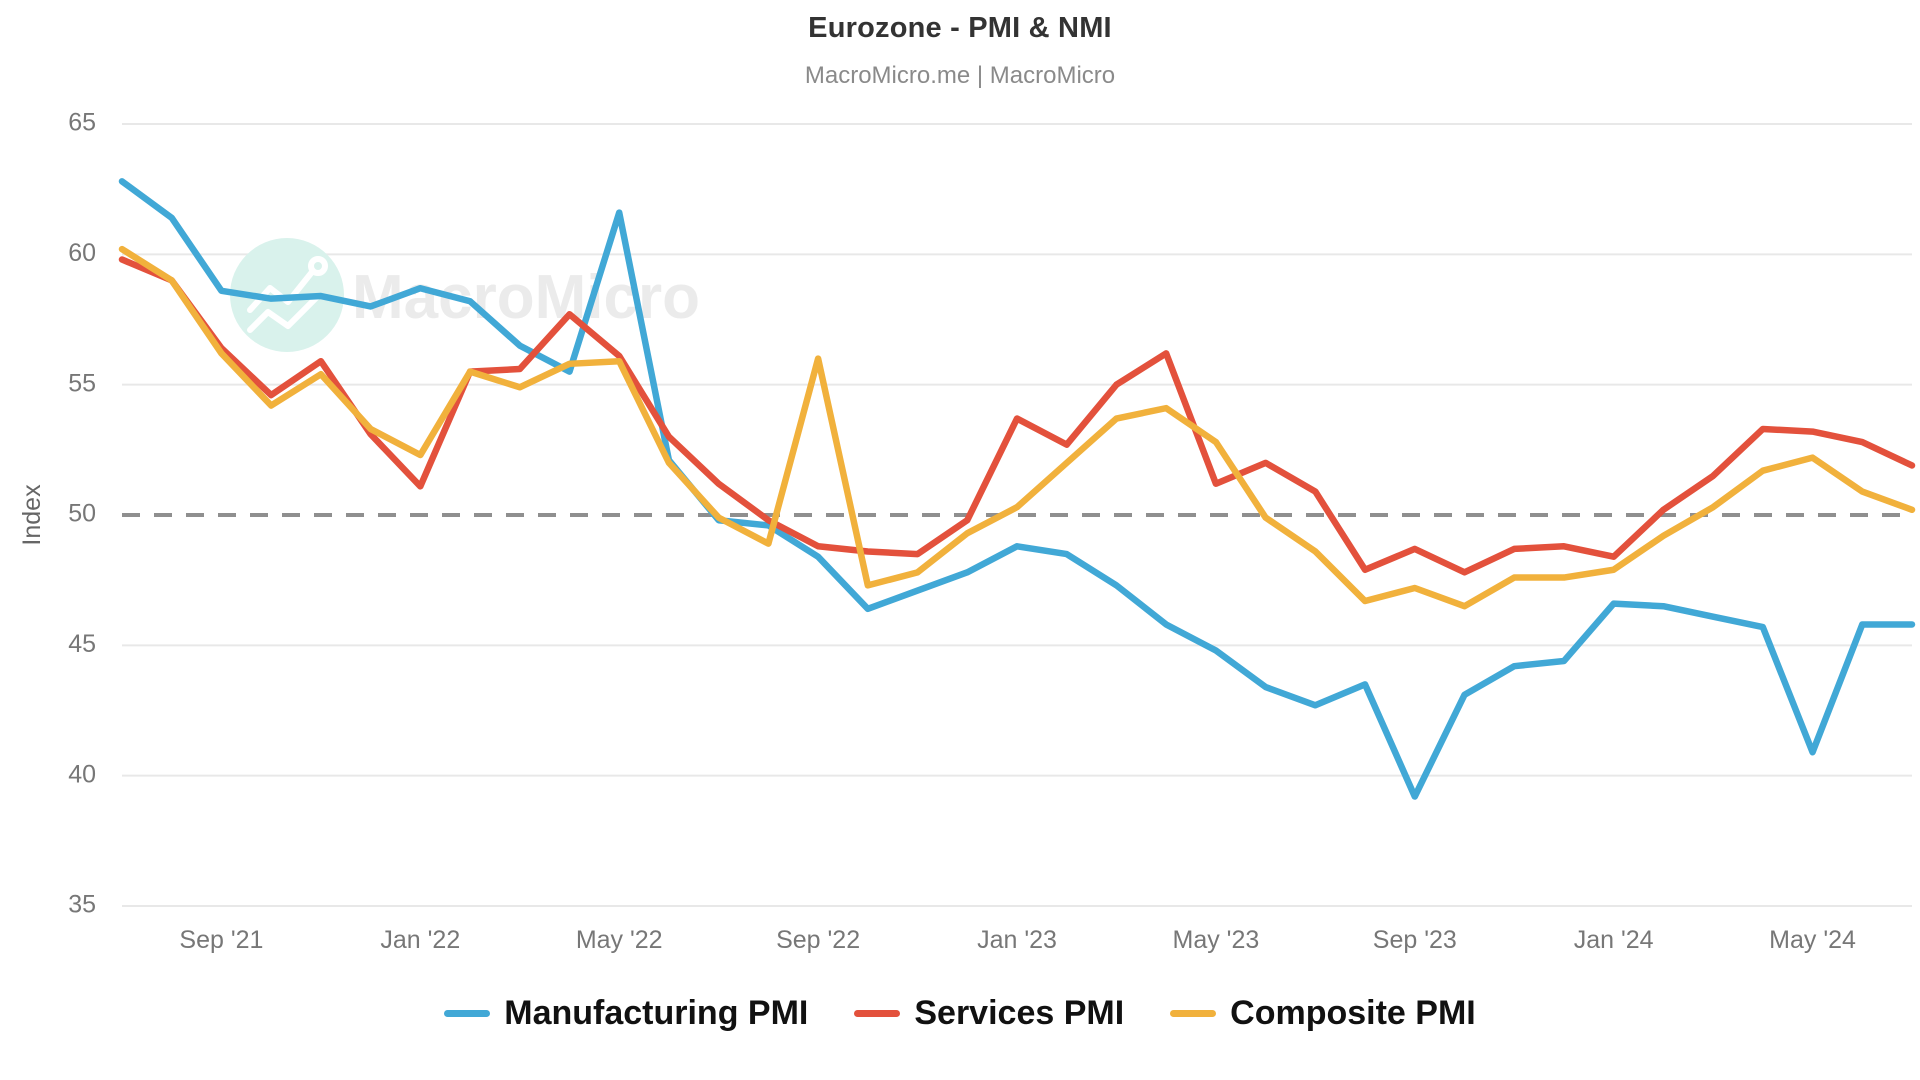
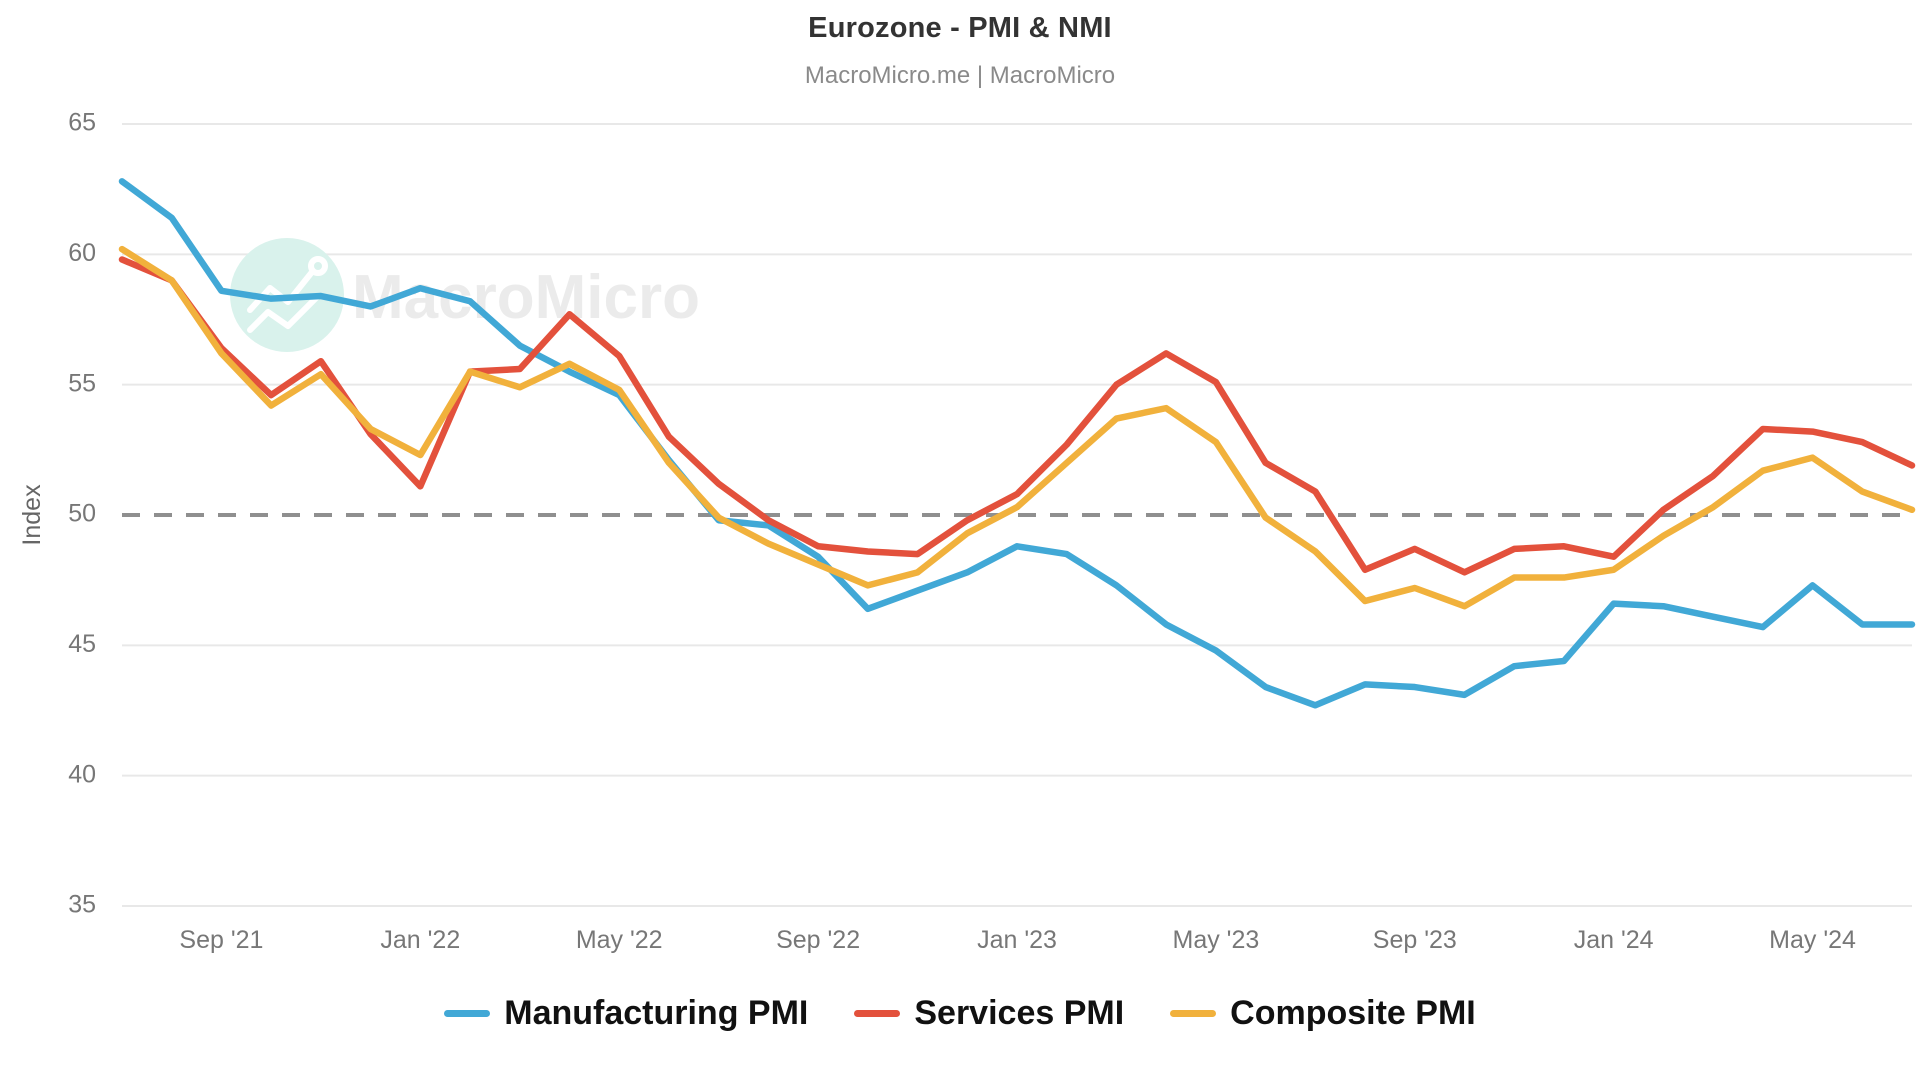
Manufacturing PMI/May '22: 61.6 -> 54.6
Composite PMI/May '22: 55.9 -> 54.8
Composite PMI/Sep '22: 56.0 -> 48.1
Services PMI/Jan '23: 53.7 -> 50.8
Services PMI/May '23: 51.2 -> 55.1
Manufacturing PMI/Sep '23: 39.2 -> 43.4
Manufacturing PMI/May '24: 40.9 -> 47.3
